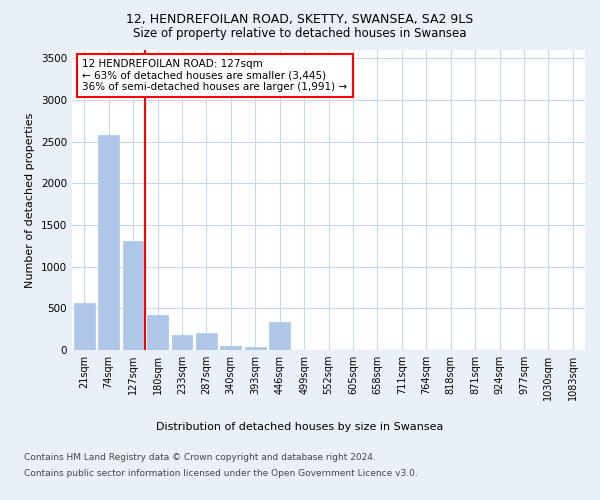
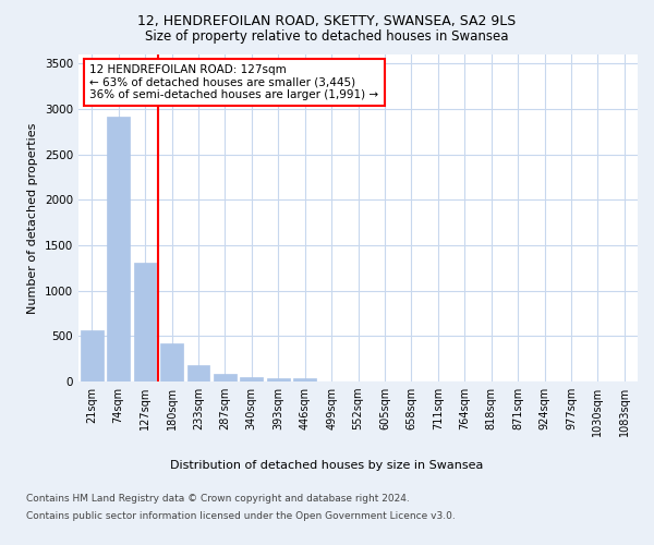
74sqm: 2580 -> 2920
287sqm: 200 -> 80
446sqm: 340 -> 40
